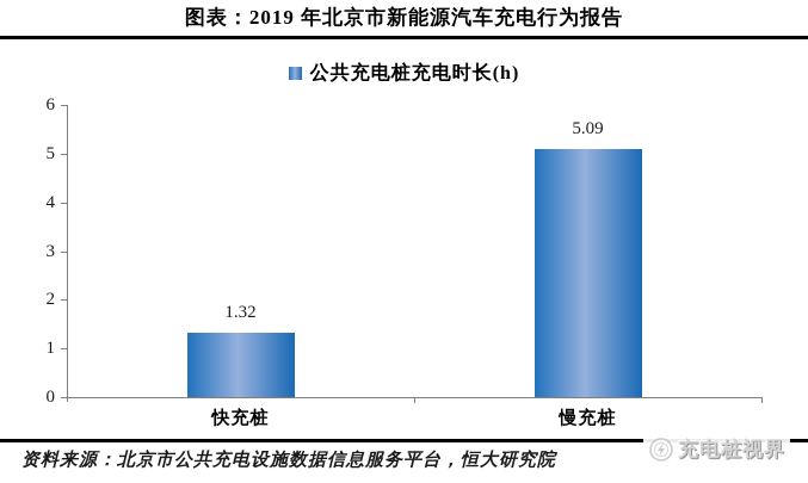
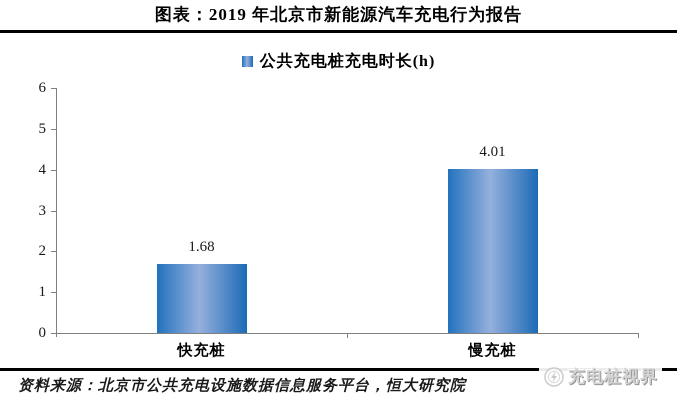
快充桩: 1.32 -> 1.68
慢充桩: 5.09 -> 4.01
